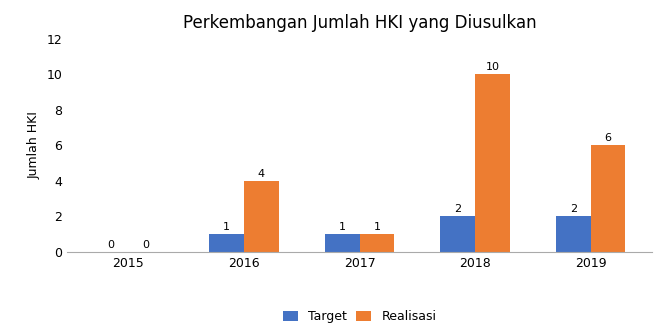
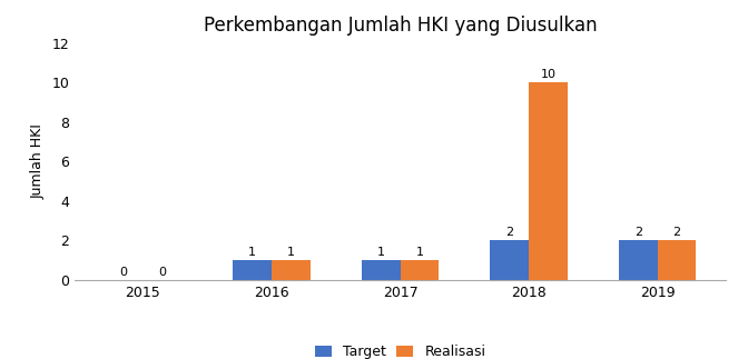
Realisasi/2016: 4 -> 1
Realisasi/2019: 6 -> 2
